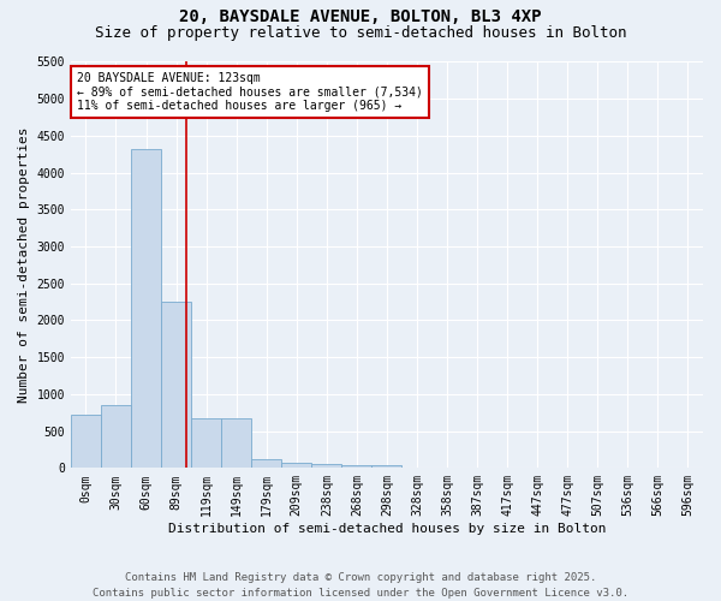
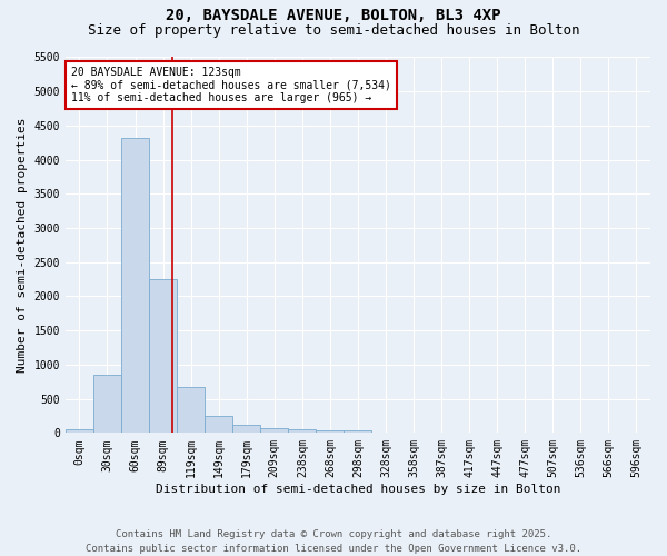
0sqm: 720 -> 50
149sqm: 680 -> 260
